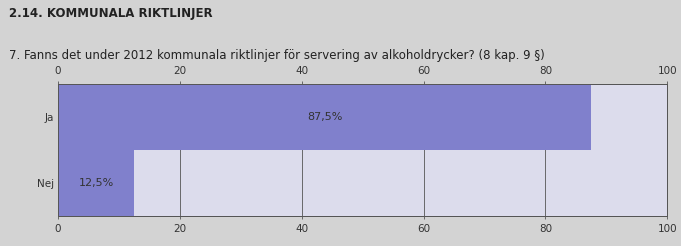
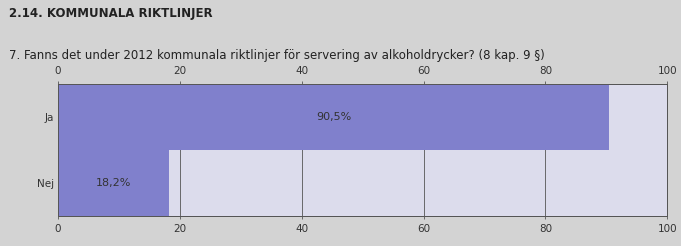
Ja: 87,5% -> 90,5%
Nej: 12,5% -> 18,2%
